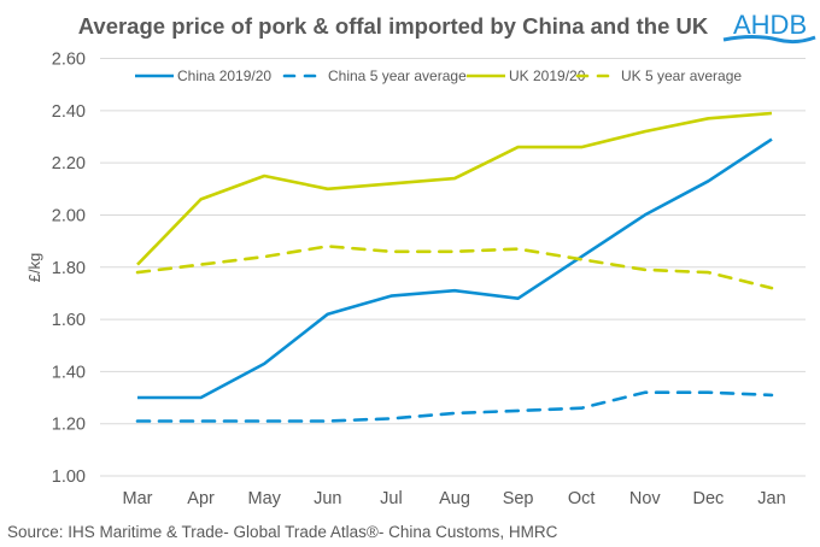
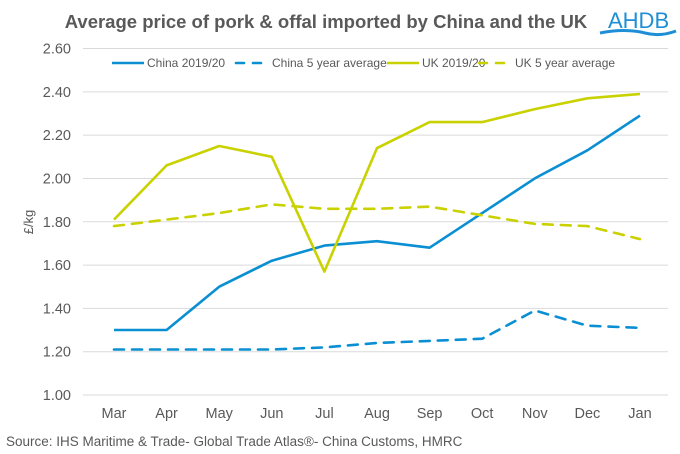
China 2019/20/May: 1.43 -> 1.50
UK 2019/20/Jul: 2.12 -> 1.57
China 5 year average/Nov: 1.32 -> 1.39
